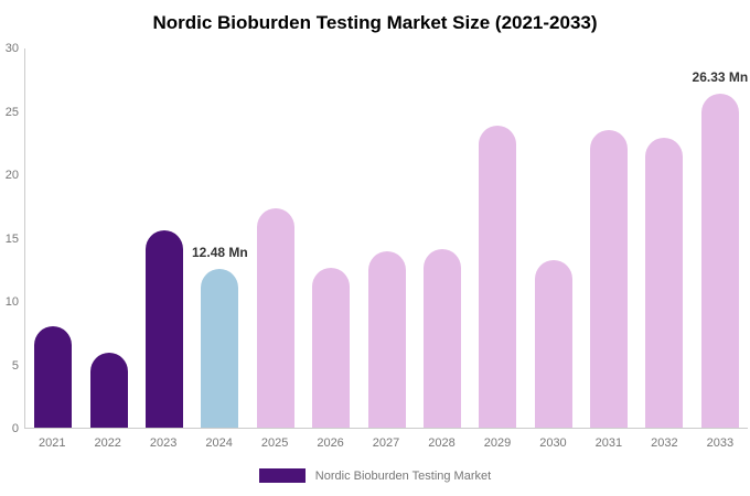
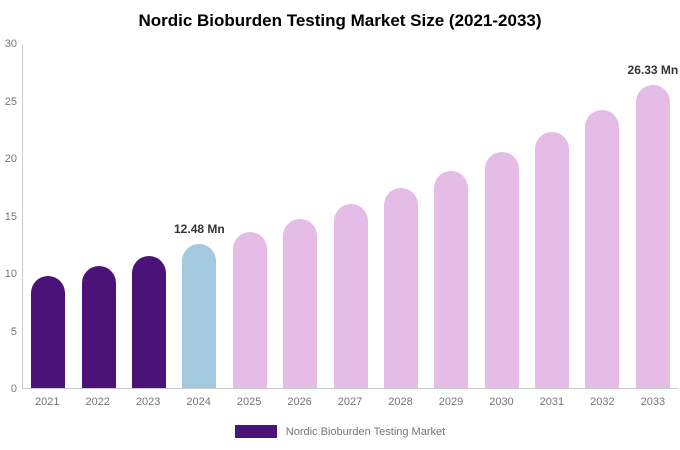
2021: 8.0 -> 9.7
2022: 5.9 -> 10.6
2023: 15.6 -> 11.5
2025: 17.3 -> 13.6
2026: 12.6 -> 14.7
2027: 13.9 -> 16.0
2028: 14.1 -> 17.4
2029: 23.8 -> 18.9
2030: 13.2 -> 20.5
2031: 23.5 -> 22.3
2032: 22.9 -> 24.2
